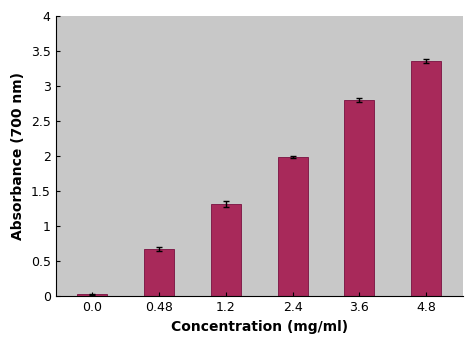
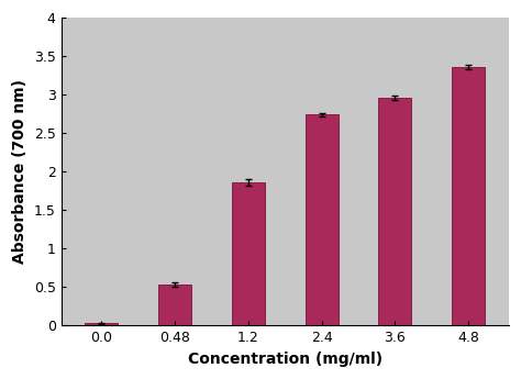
0.48: 0.68 -> 0.54
1.2: 1.32 -> 1.86
2.4: 1.99 -> 2.74
3.6: 2.80 -> 2.96
